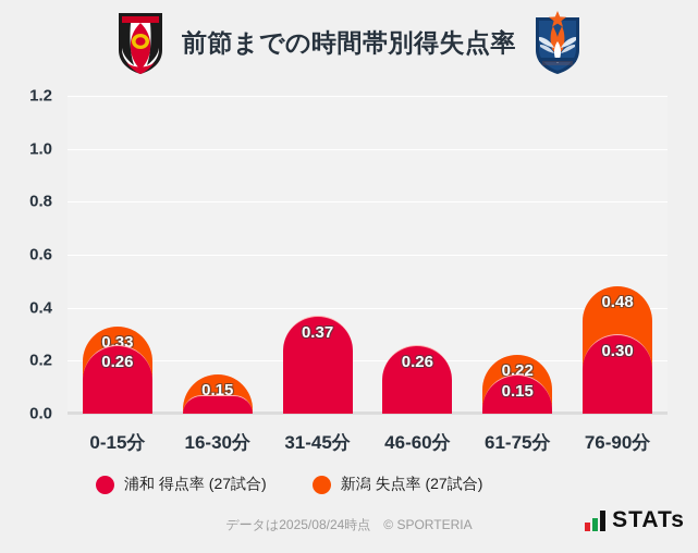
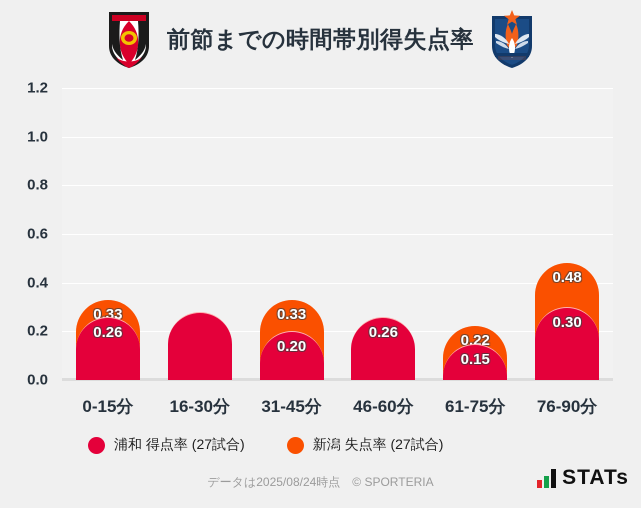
浦和 得点率 (27試合)/16-30分: 0.07 -> 0.28
浦和 得点率 (27試合)/31-45分: 0.37 -> 0.20
